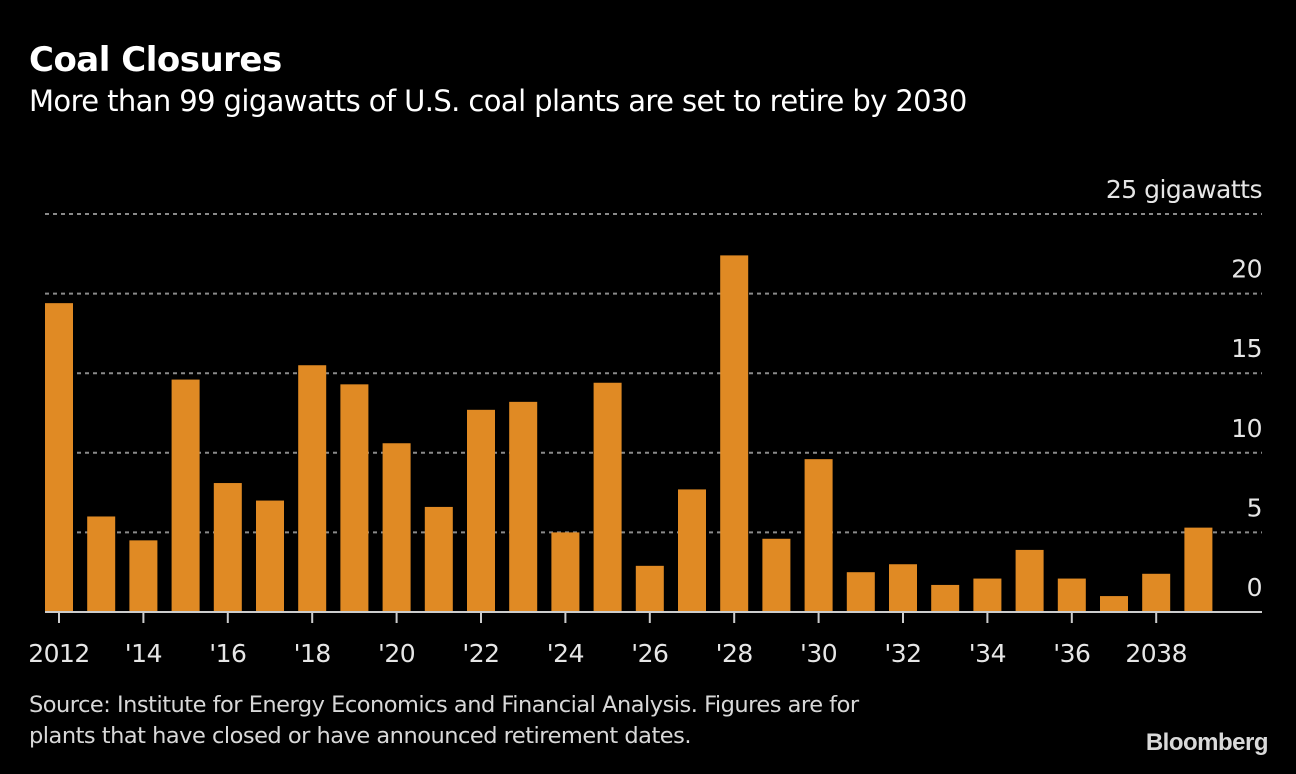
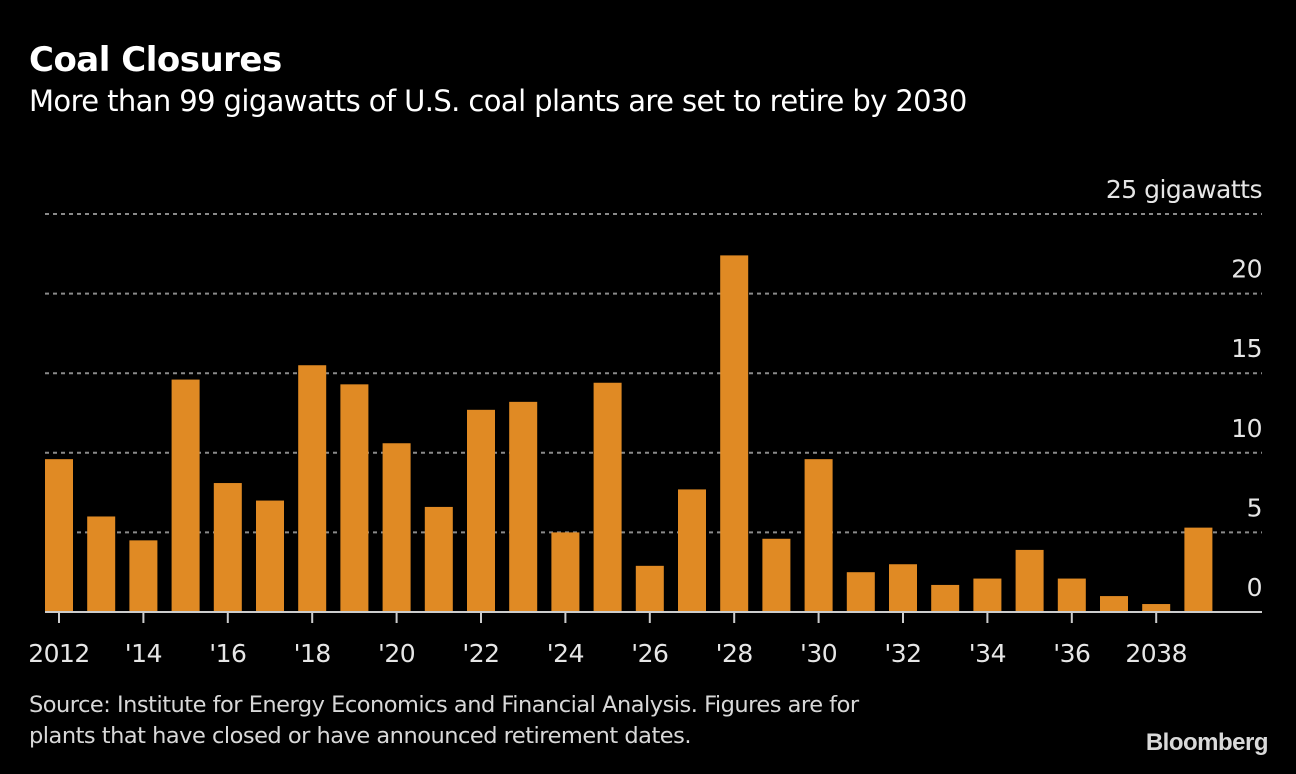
2012: 19.4 -> 9.6
2038: 2.4 -> 0.5
